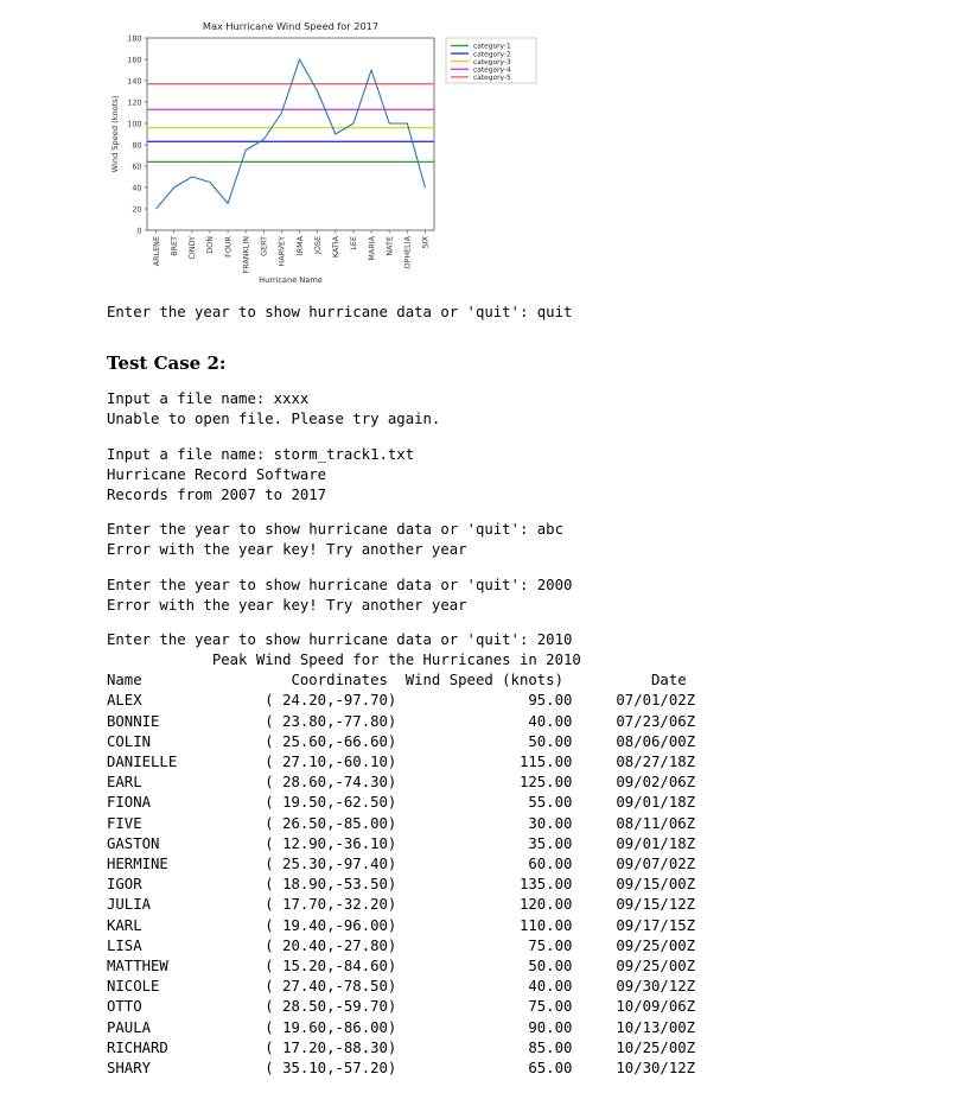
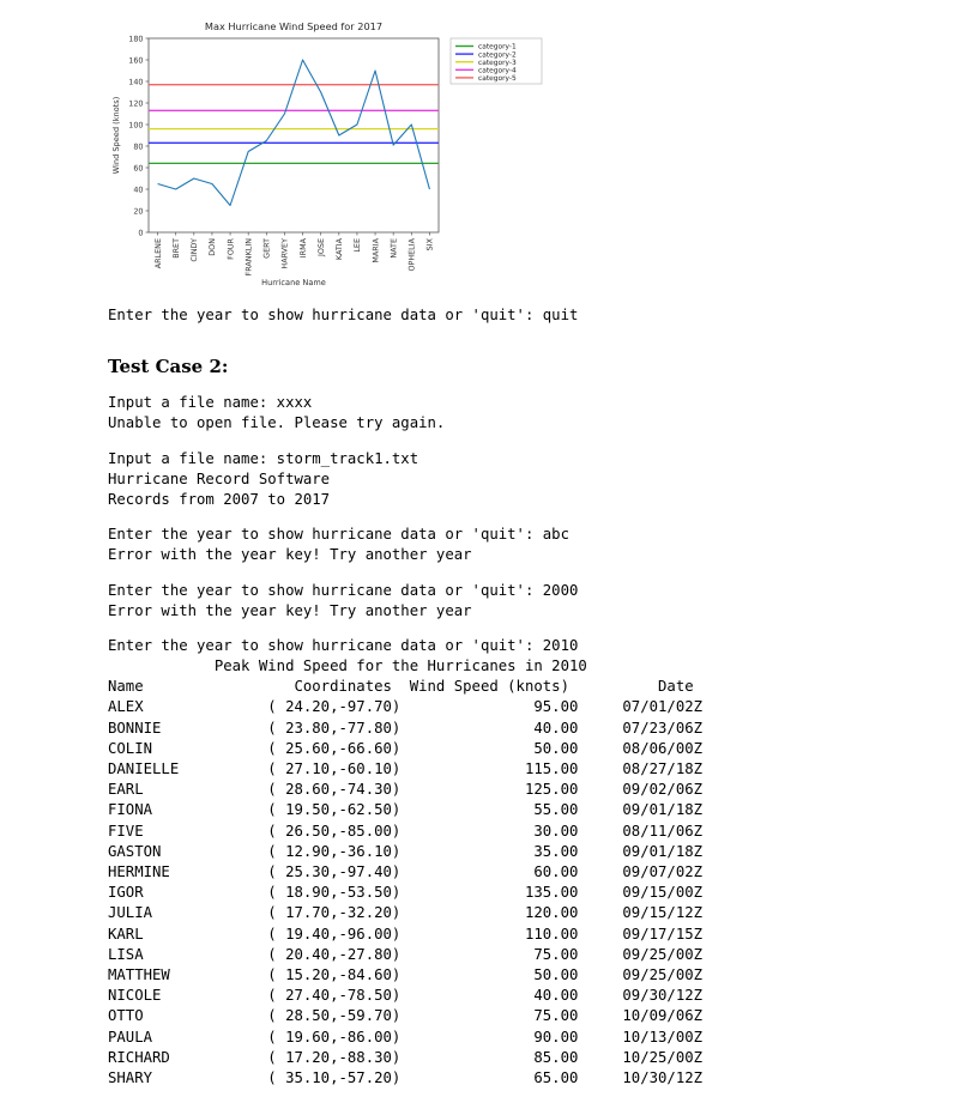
ARLENE: 20 -> 40
NATE: 100 -> 80
